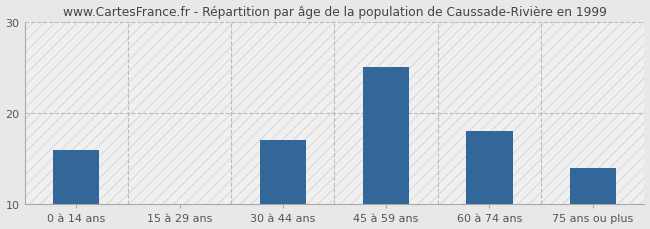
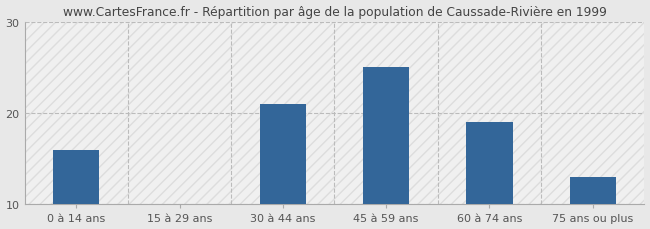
30 à 44 ans: 17.0 -> 21.0
60 à 74 ans: 18.0 -> 19.0
75 ans ou plus: 14.0 -> 13.0
